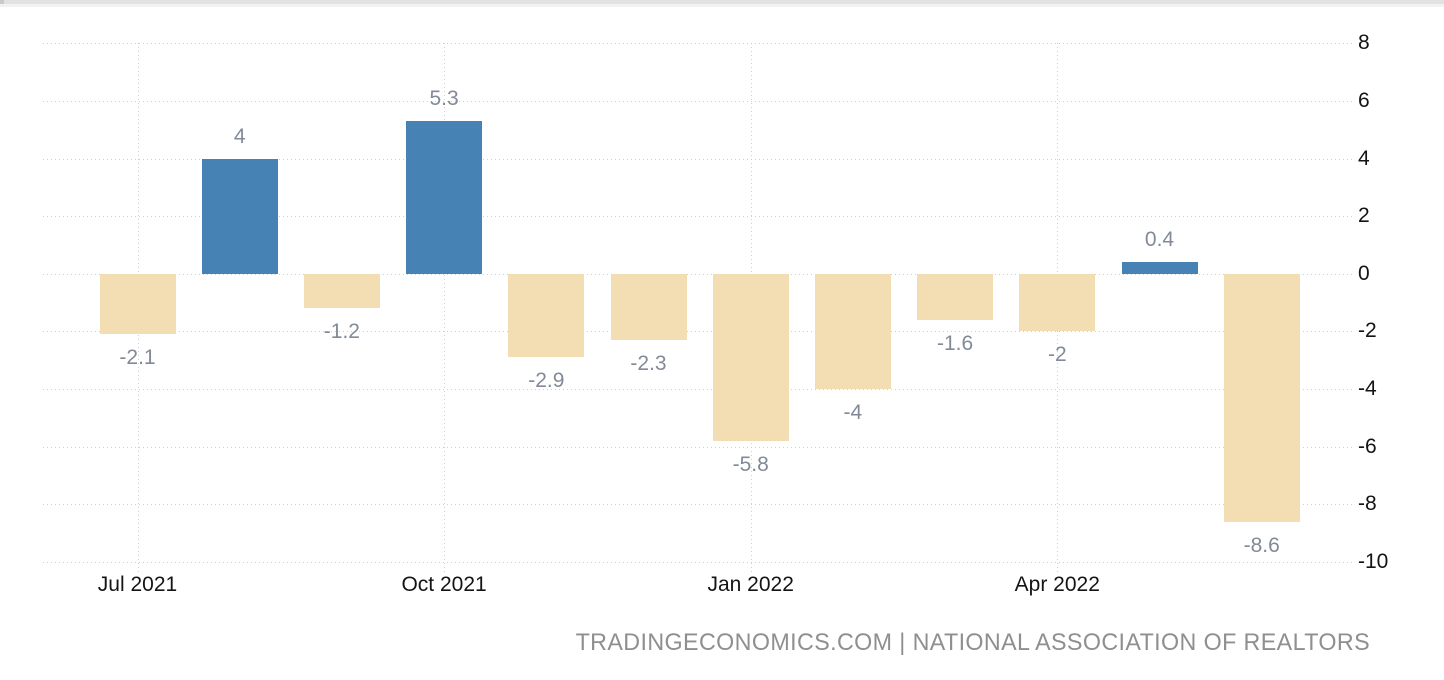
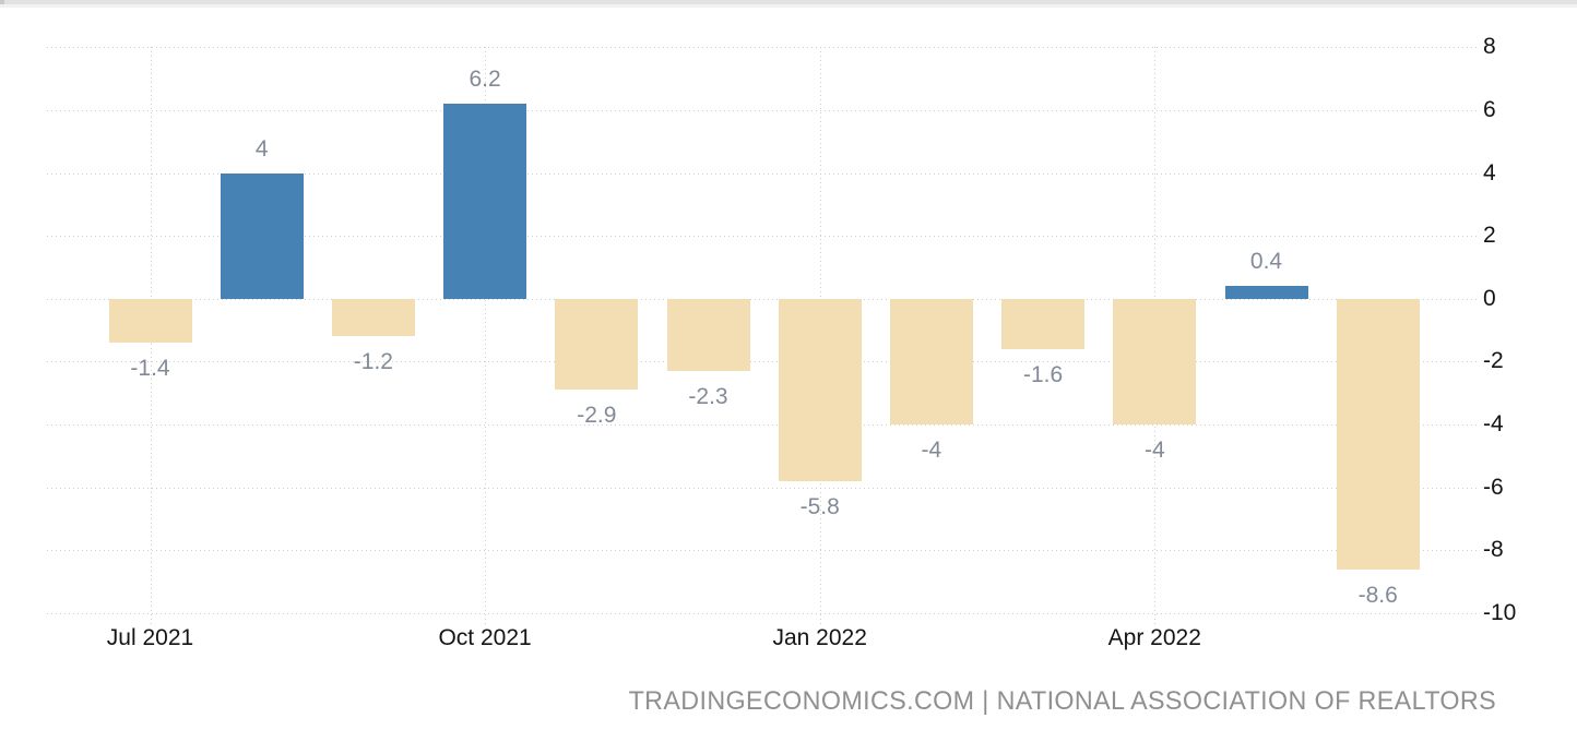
Jul 2021: -2.1 -> -1.4
Oct 2021: 5.3 -> 6.2
Apr 2022: -2 -> -4
